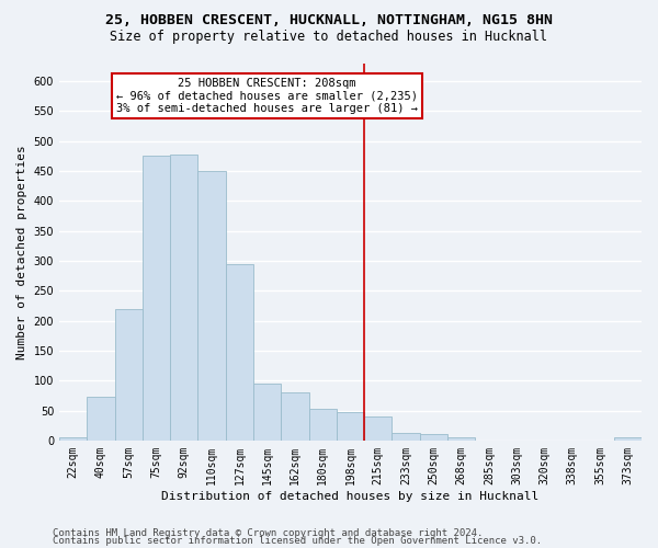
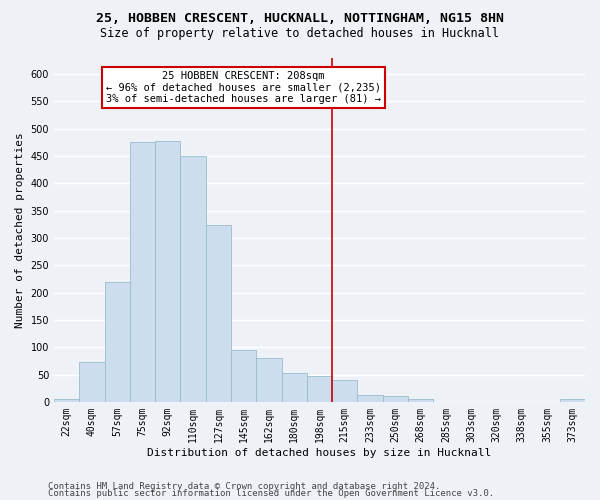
127sqm: 295 -> 324
